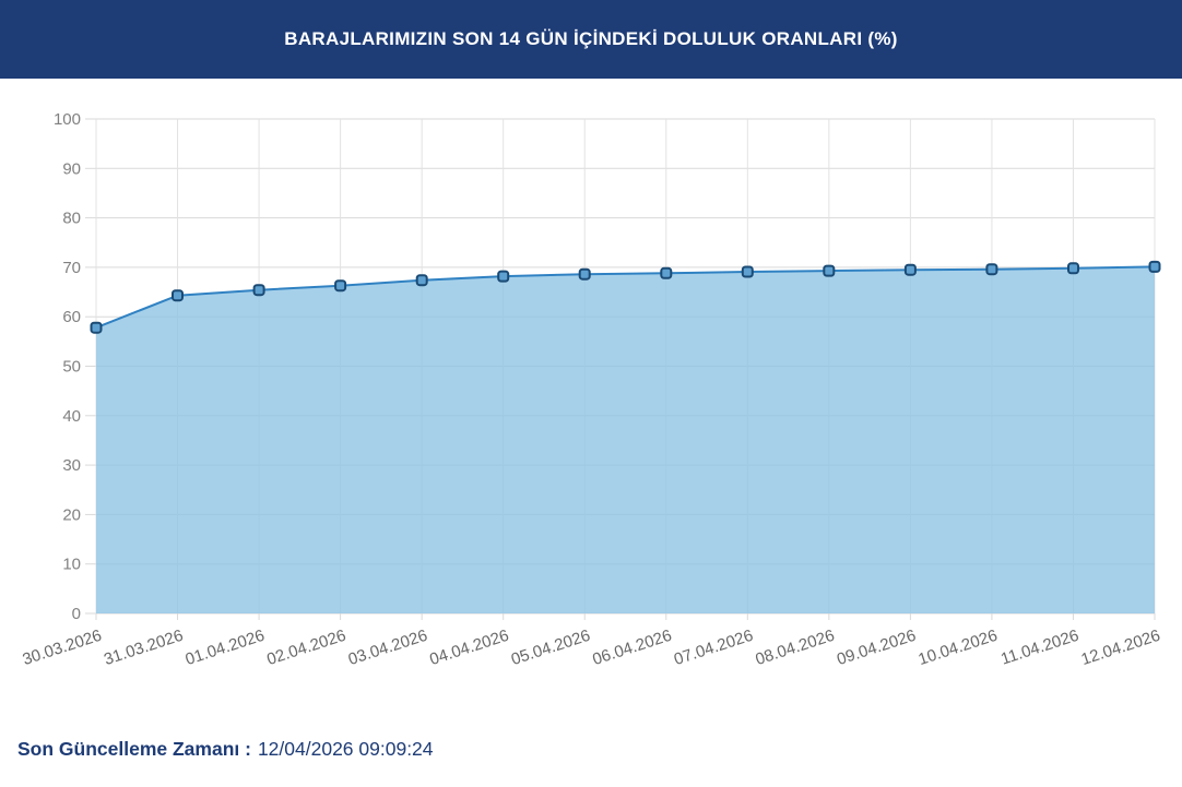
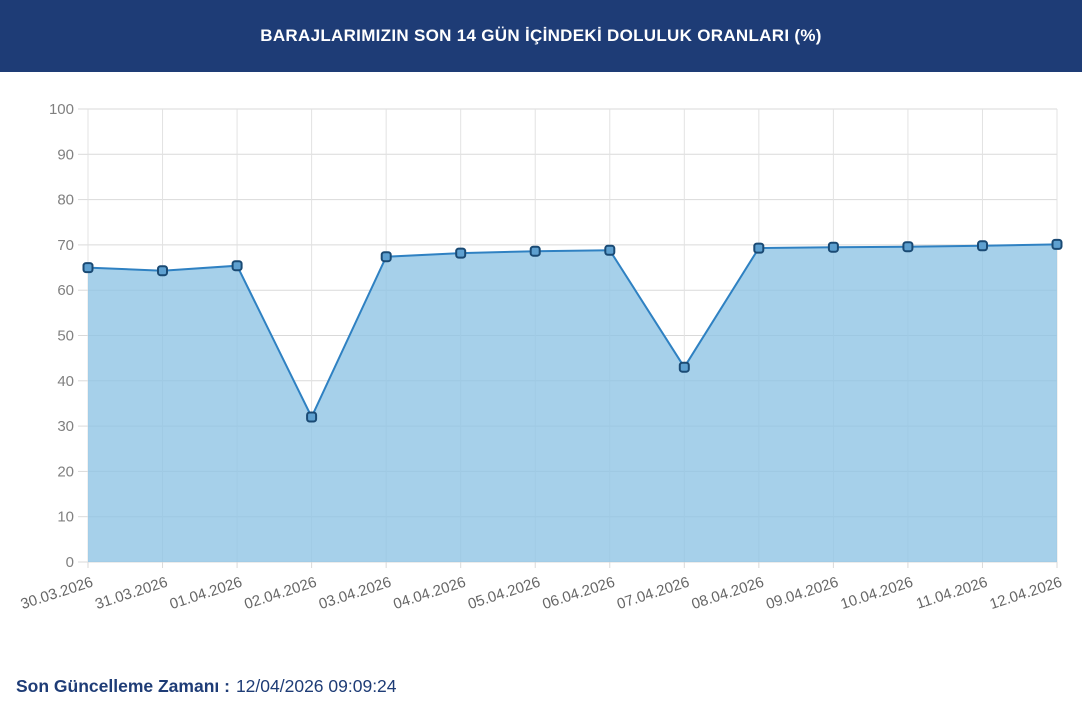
30.03.2026: 58 -> 65
02.04.2026: 66 -> 32
07.04.2026: 69 -> 43
